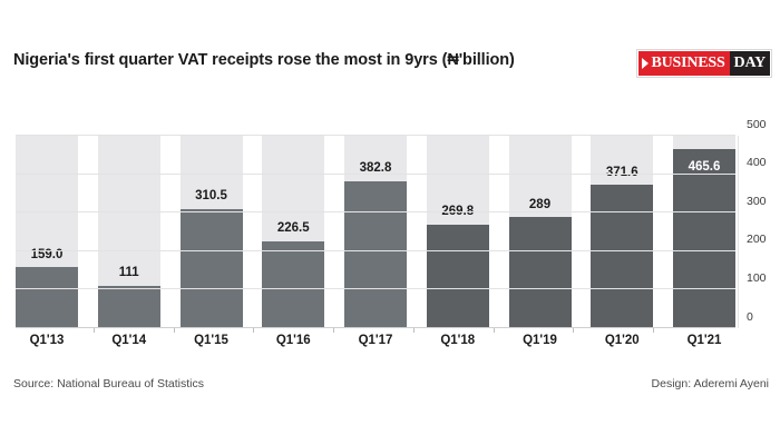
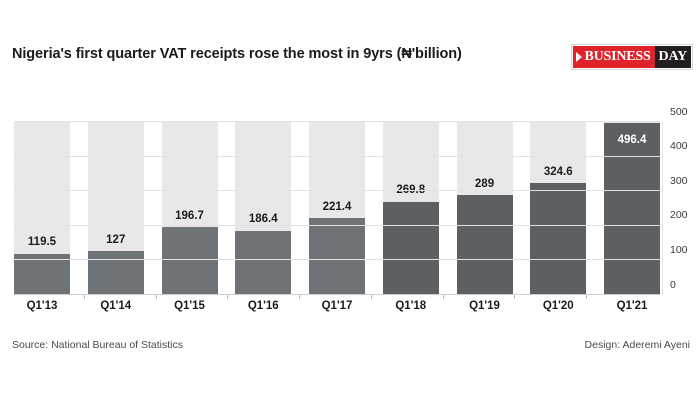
Q1'13: 159.0 -> 119.5
Q1'14: 111 -> 127
Q1'15: 310.5 -> 196.7
Q1'16: 226.5 -> 186.4
Q1'17: 382.8 -> 221.4
Q1'20: 371.6 -> 324.6
Q1'21: 465.6 -> 496.4
